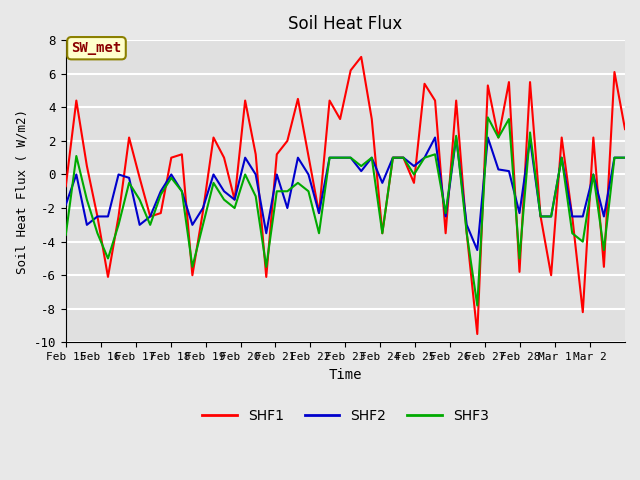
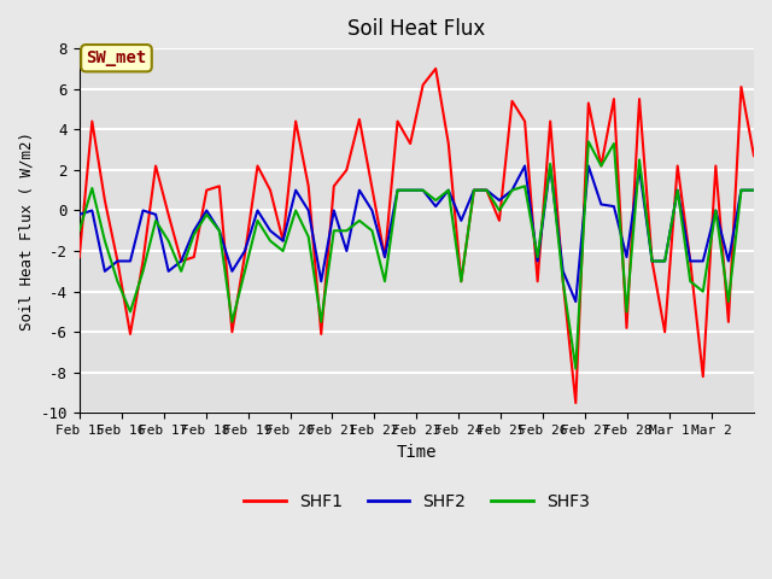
SHF1/Feb 15: -0.7 -> -2.3
SHF2/Feb 15: -1.8 -> -0.2
SHF3/Feb 15: -3.6 -> -1.0
